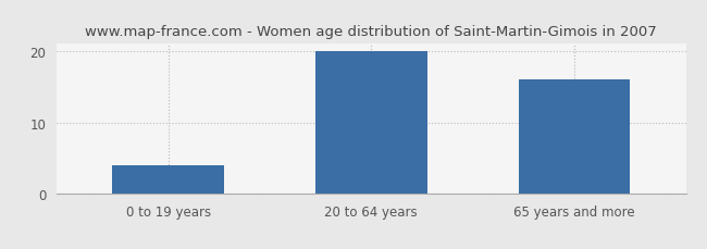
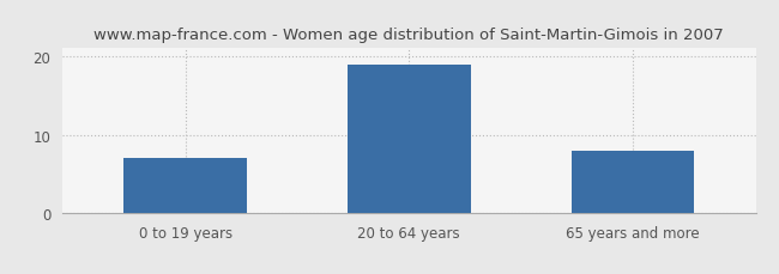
0 to 19 years: 4 -> 7
20 to 64 years: 20 -> 19
65 years and more: 16 -> 8
